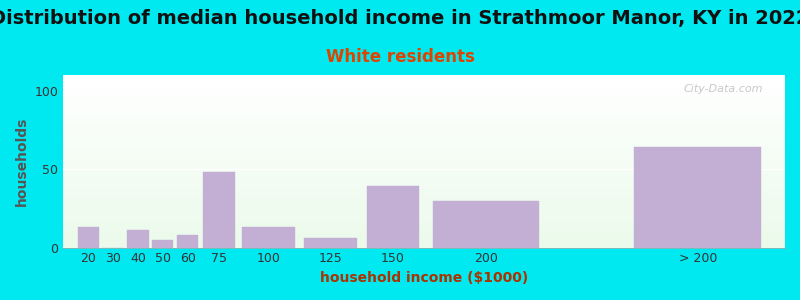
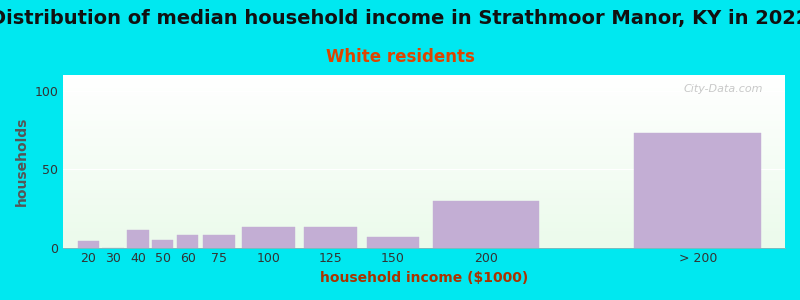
20: 13 -> 4
75: 48 -> 8
125: 6 -> 13
150: 39 -> 7
> 200: 64 -> 73
